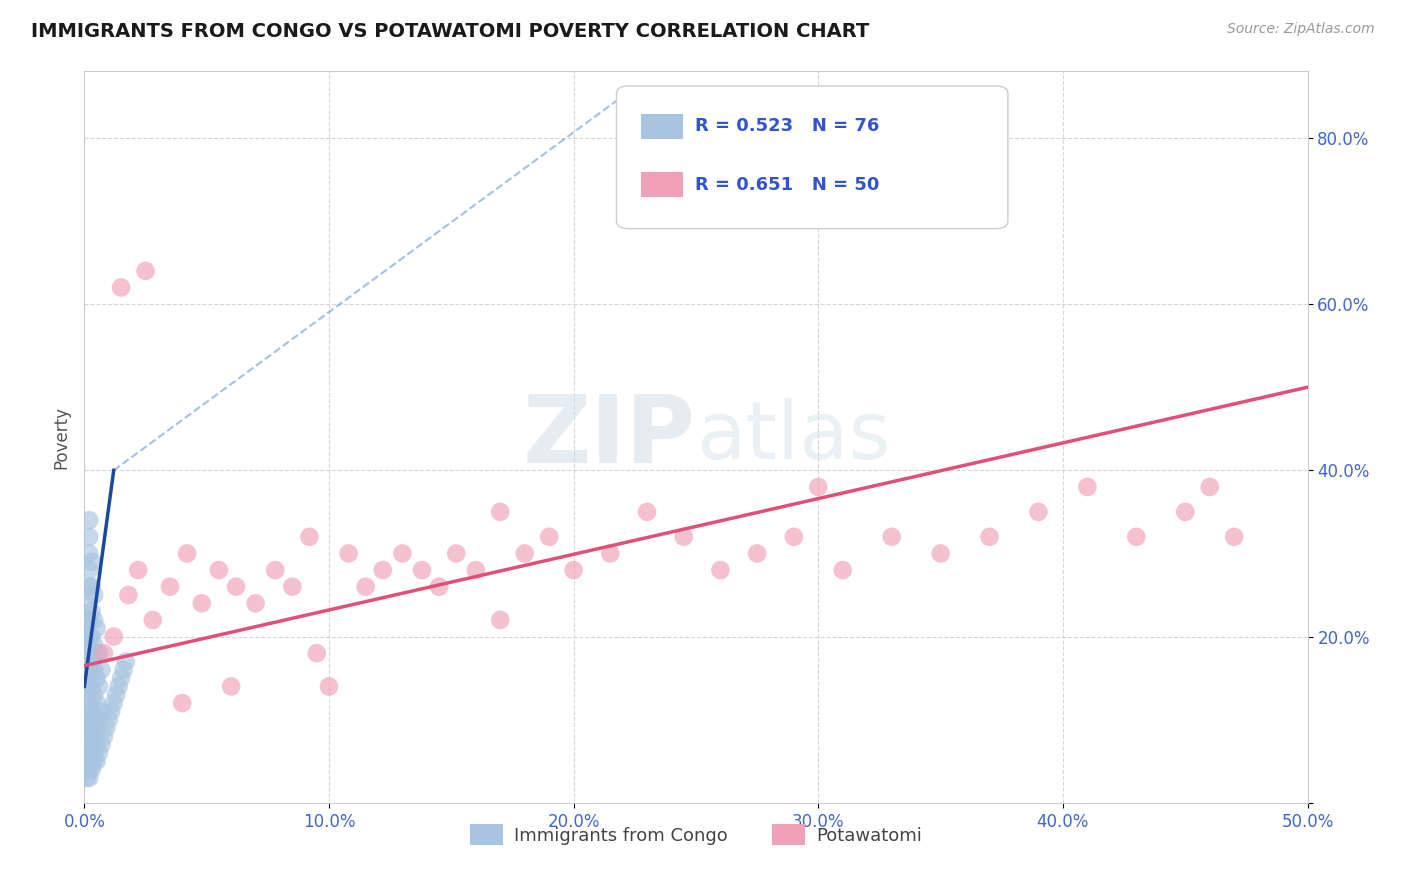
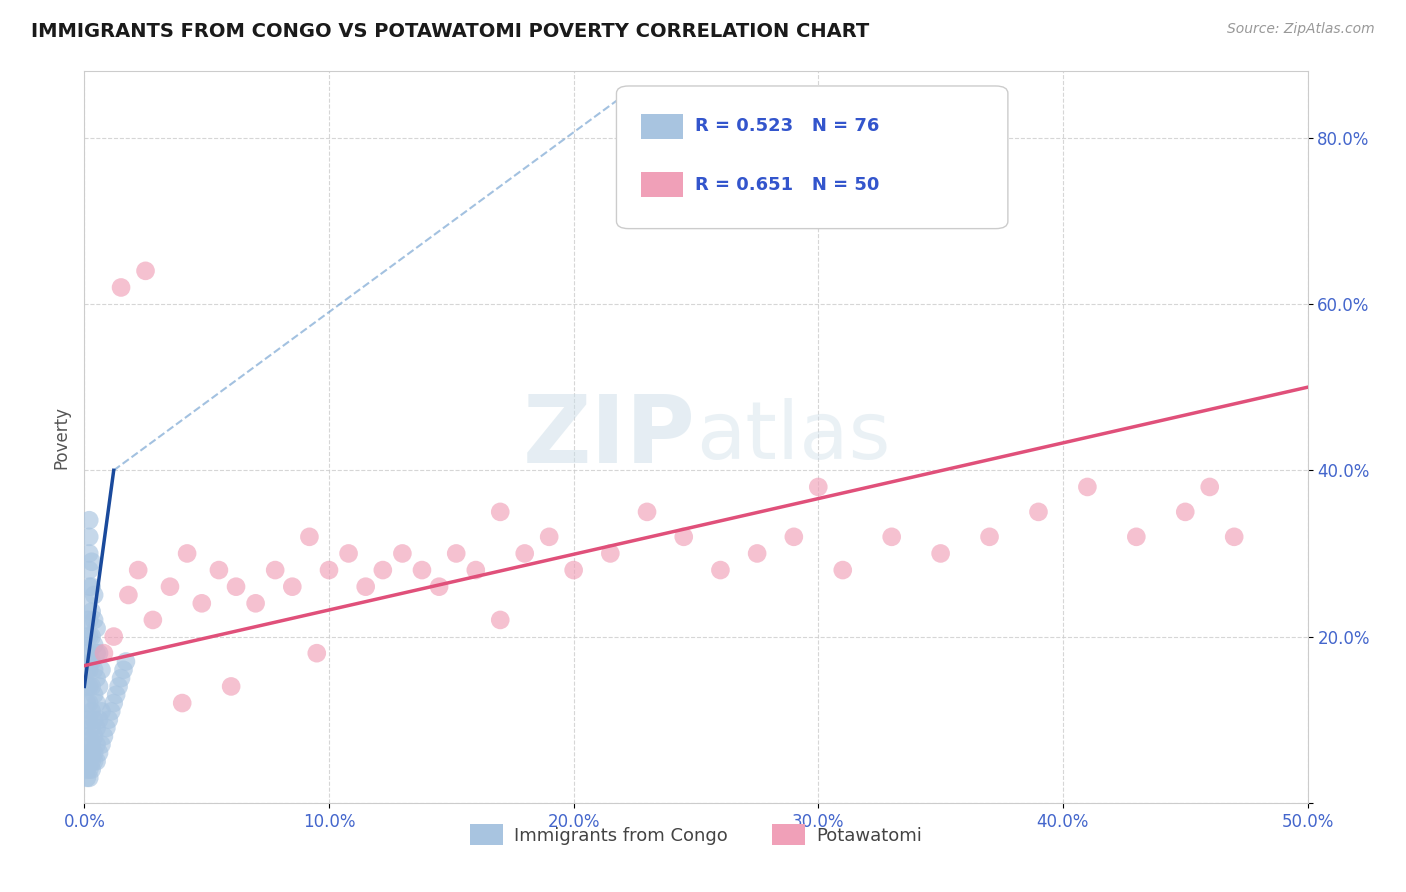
Potawatomi/10.0%: 14% -> 28%
